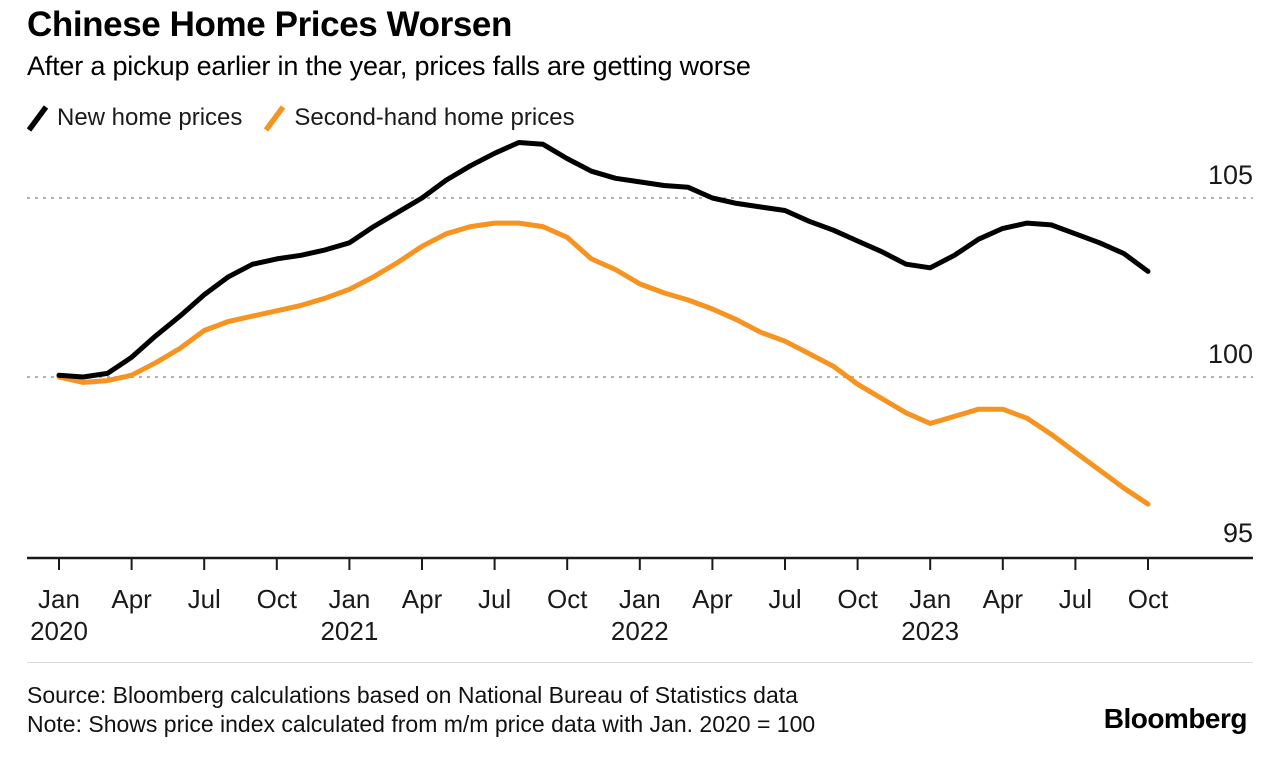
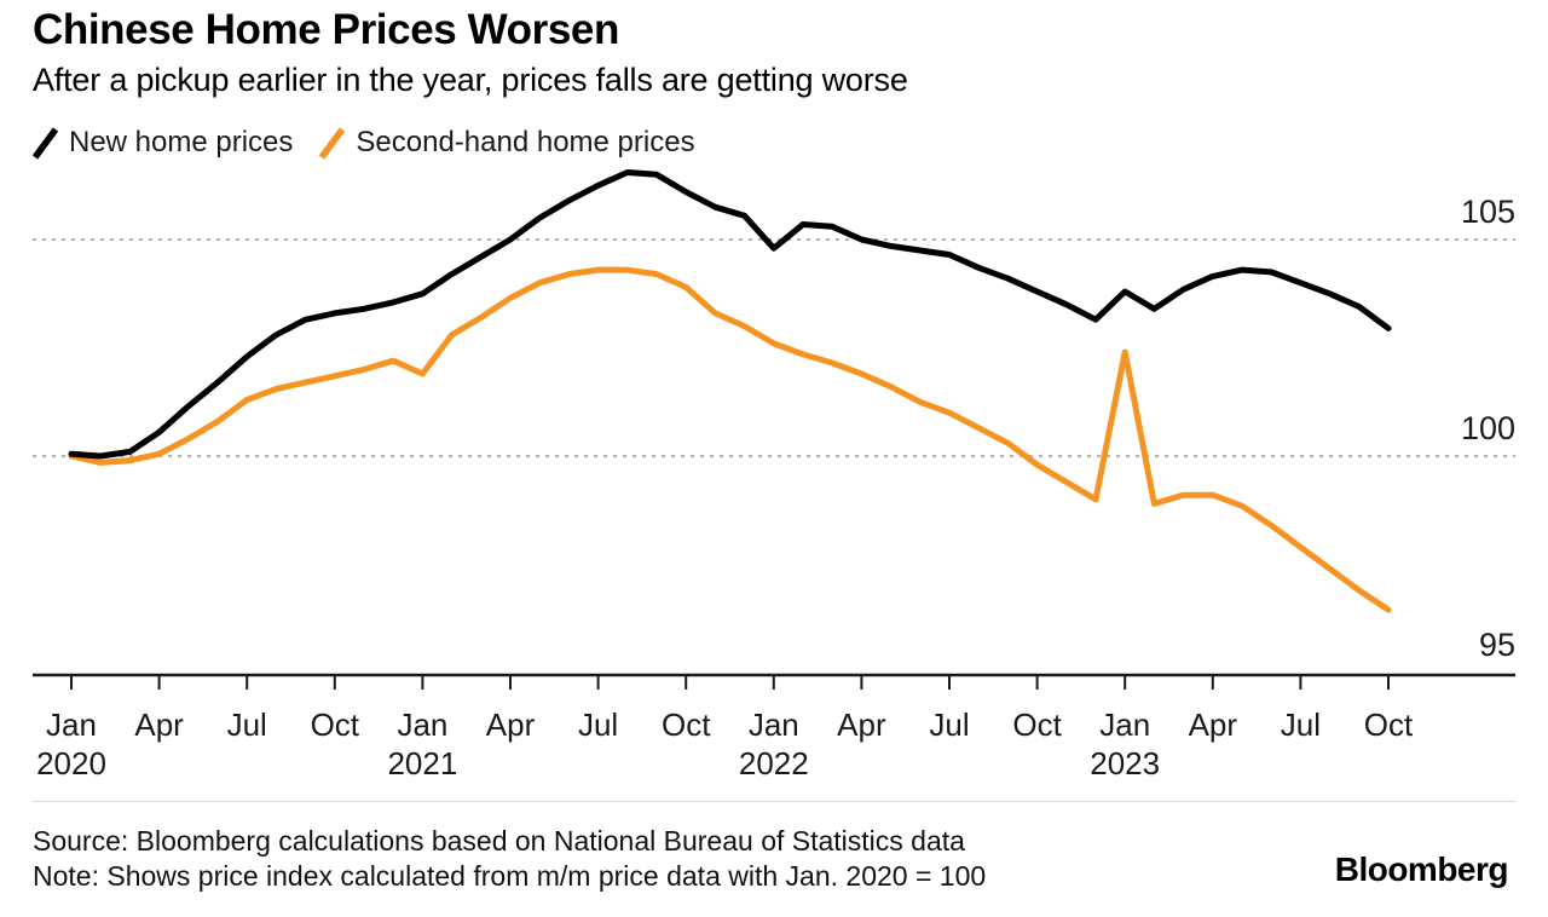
Second-hand home prices/Jan 2021: 102.5 -> 101.9
New home prices/Jan 2022: 105.5 -> 104.8
Second-hand home prices/Jan 2023: 98.7 -> 102.4
New home prices/Jan 2023: 103.0 -> 103.8
